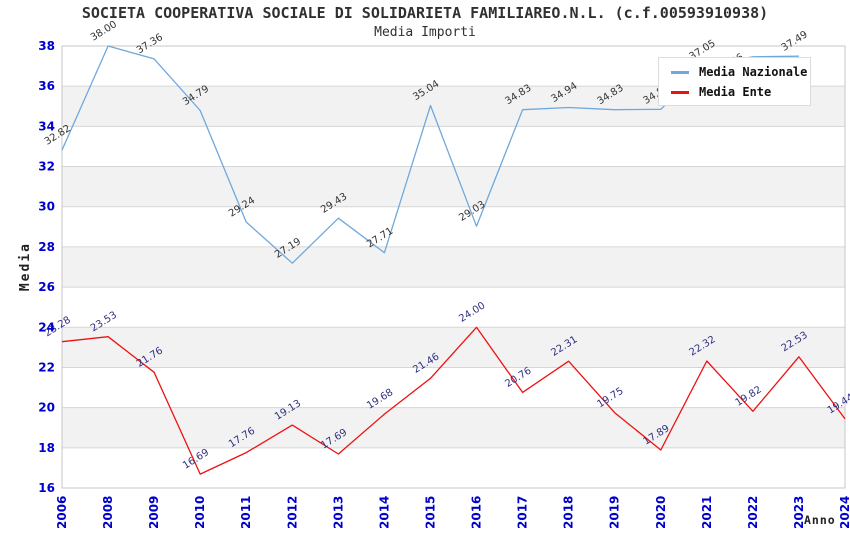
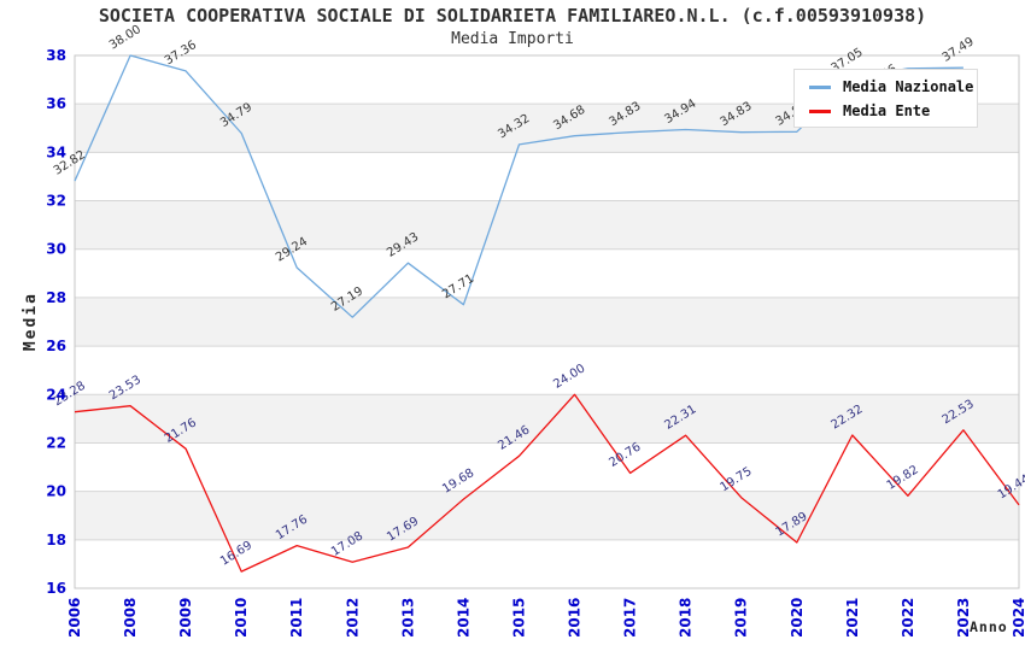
Media Ente/2012: 19.13 -> 17.08
Media Nazionale/2015: 35.04 -> 34.32
Media Nazionale/2016: 29.03 -> 34.68
